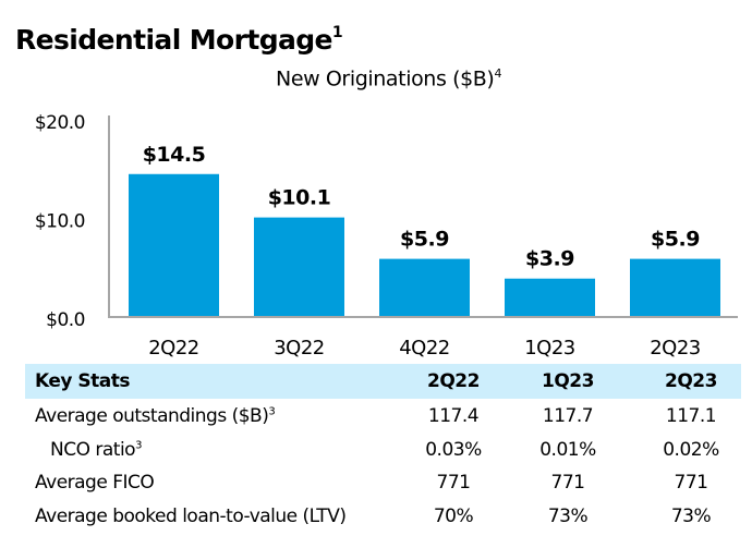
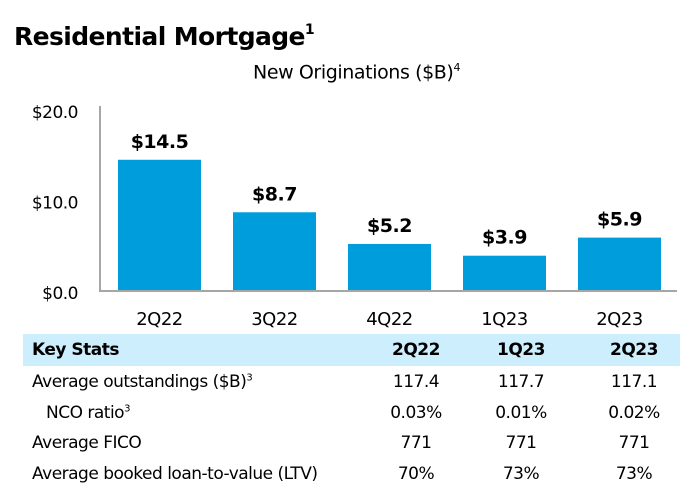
3Q22: $10.1 -> $8.7
4Q22: $5.9 -> $5.2
